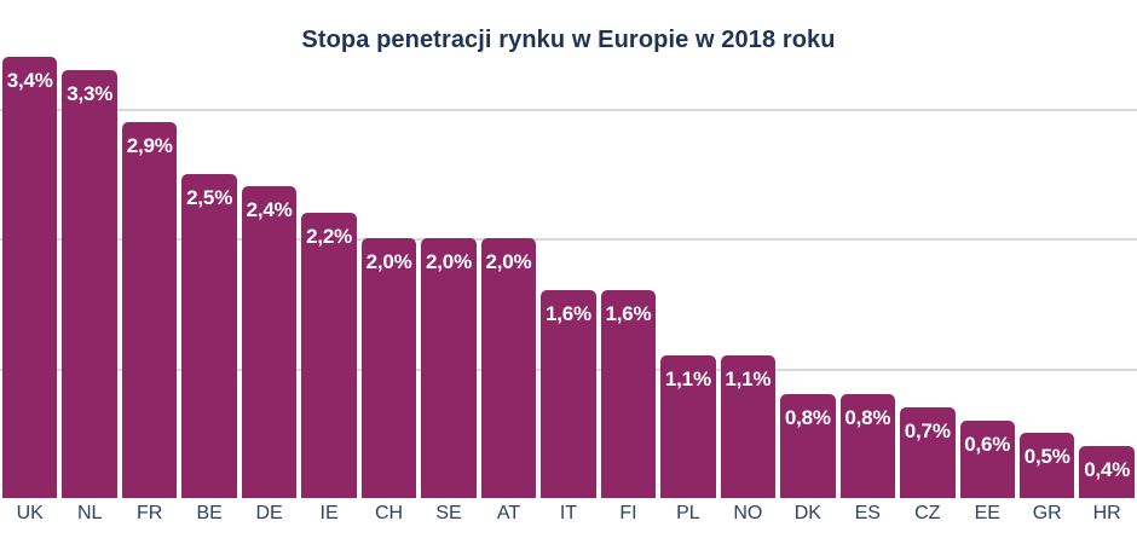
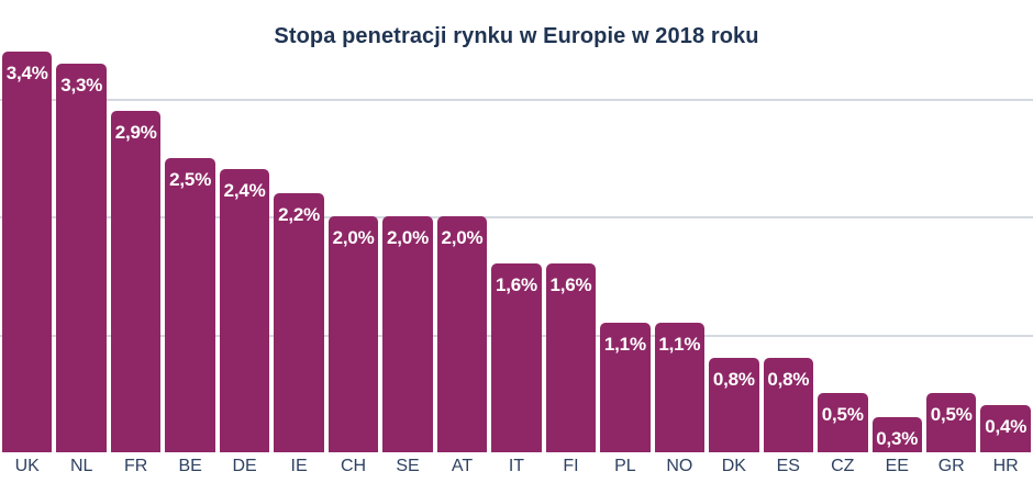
CZ: 0,7% -> 0,5%
EE: 0,6% -> 0,3%
